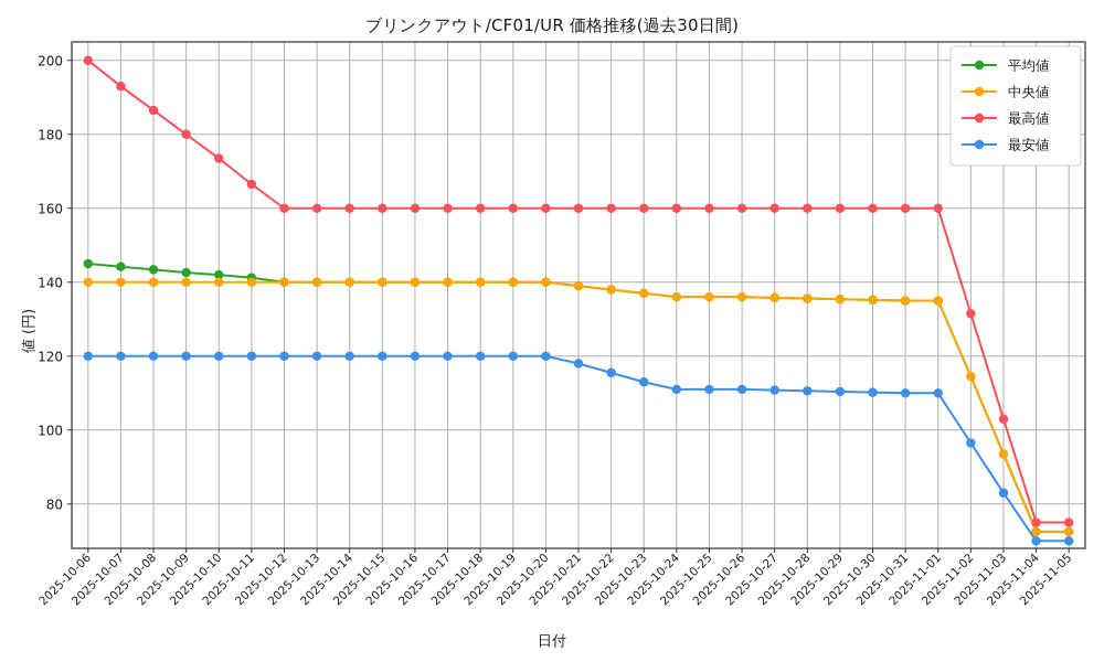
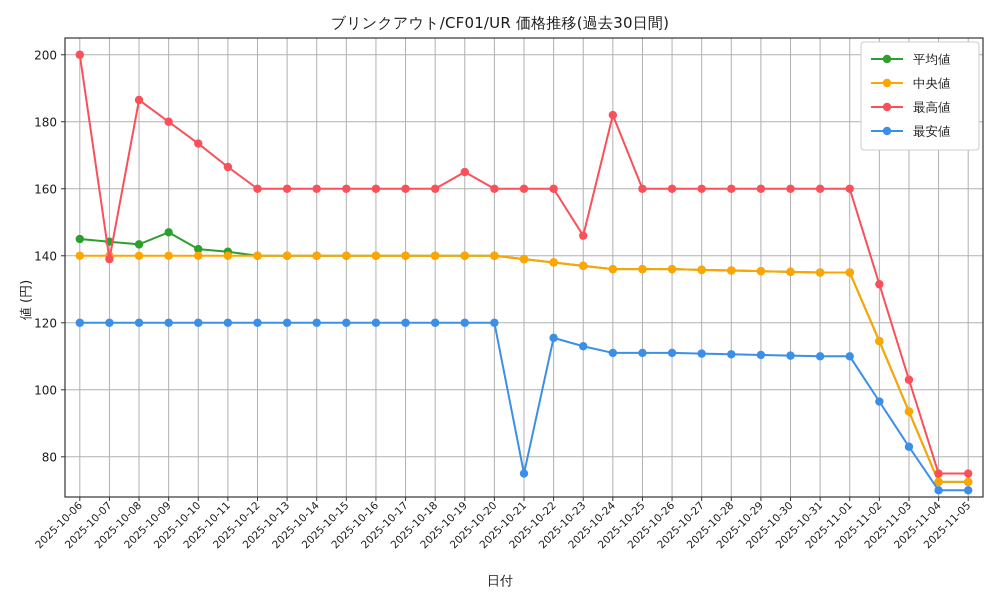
最高値/2025-10-07: 193 -> 139
平均値/2025-10-09: 143 -> 147
最高値/2025-10-19: 160 -> 165
最安値/2025-10-21: 118 -> 75
最高値/2025-10-23: 160 -> 146
最高値/2025-10-24: 160 -> 182
